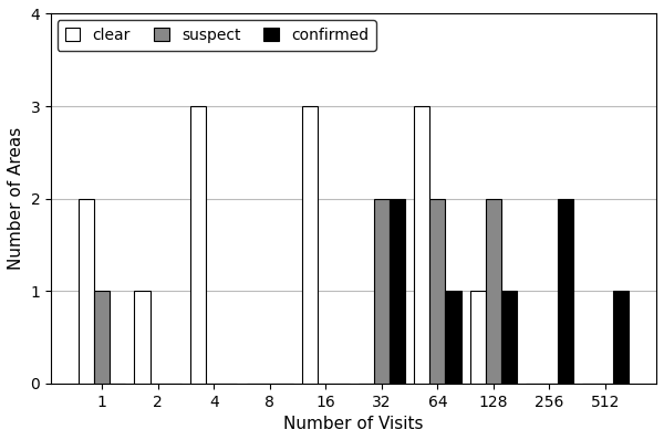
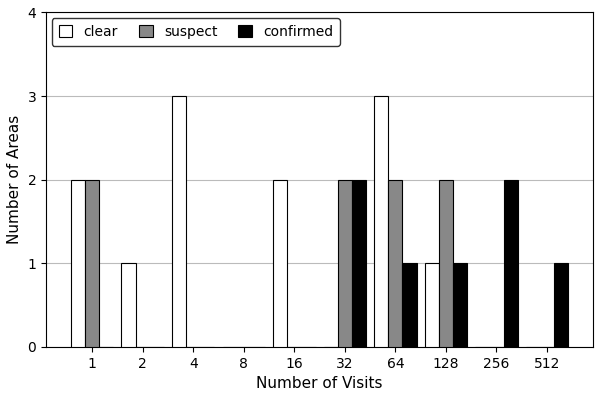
suspect/1: 1 -> 2
clear/16: 3 -> 2
